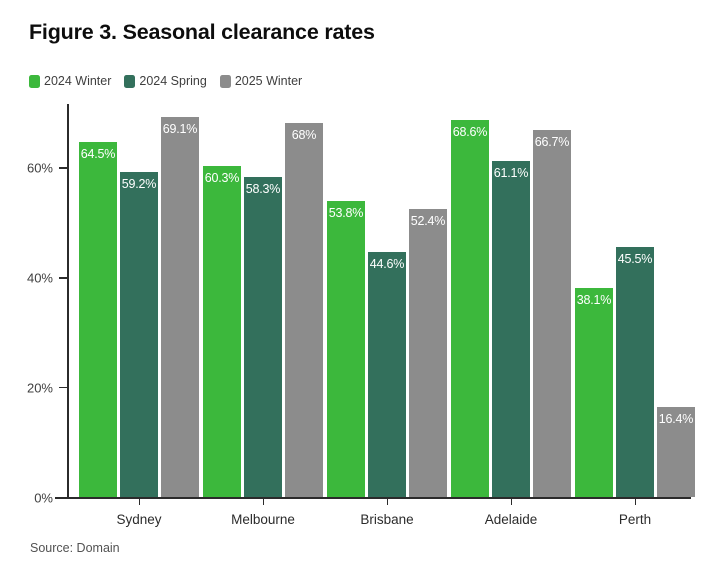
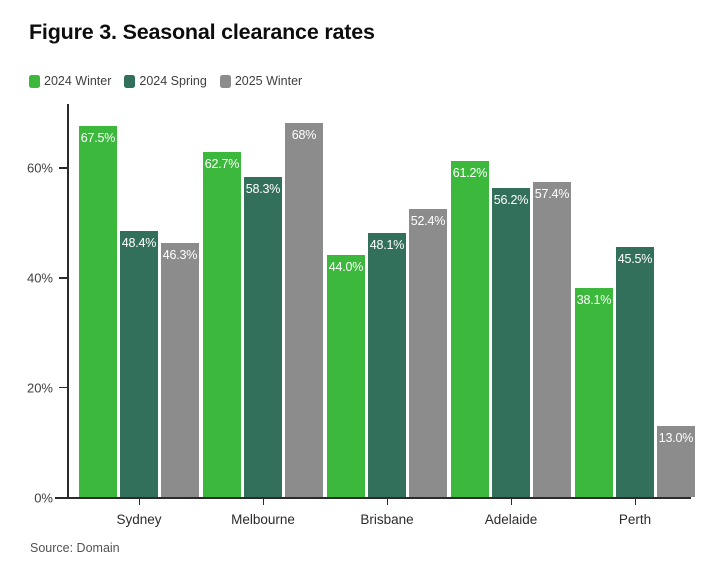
2024 Winter/Sydney: 64.5% -> 67.5%
2024 Spring/Sydney: 59.2% -> 48.4%
2025 Winter/Sydney: 69.1% -> 46.3%
2024 Winter/Melbourne: 60.3% -> 62.7%
2024 Winter/Brisbane: 53.8% -> 44.0%
2024 Spring/Brisbane: 44.6% -> 48.1%
2024 Winter/Adelaide: 68.6% -> 61.2%
2024 Spring/Adelaide: 61.1% -> 56.2%
2025 Winter/Adelaide: 66.7% -> 57.4%
2025 Winter/Perth: 16.4% -> 13.0%
